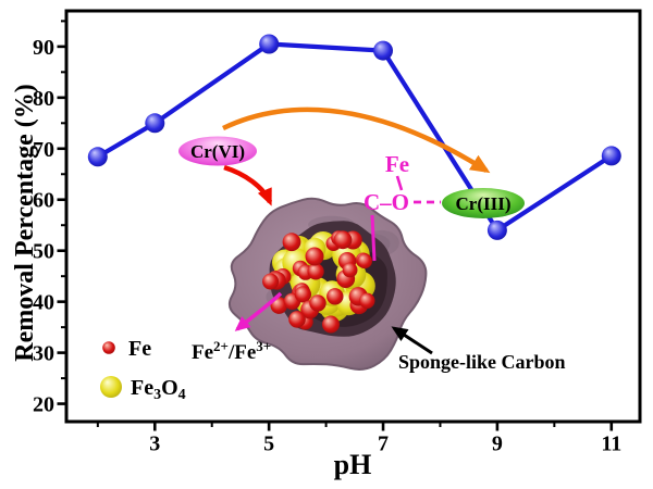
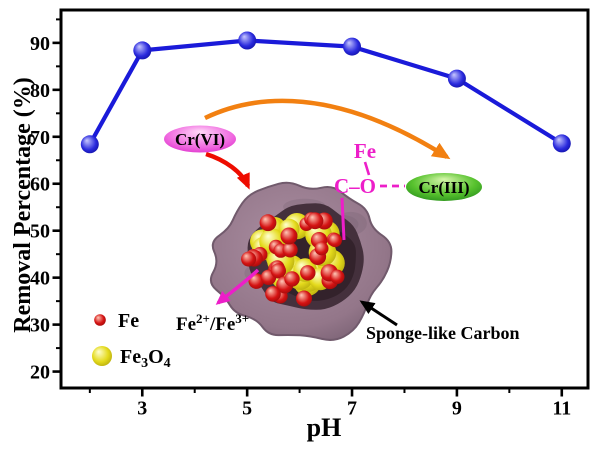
3: 75 -> 88
9: 54 -> 82
